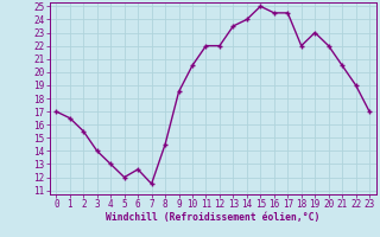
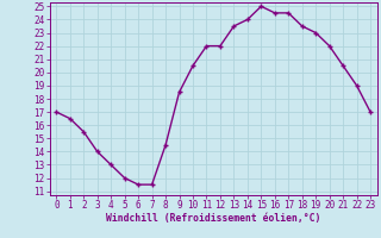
6: 12.6 -> 11.5
18: 22.0 -> 23.5
